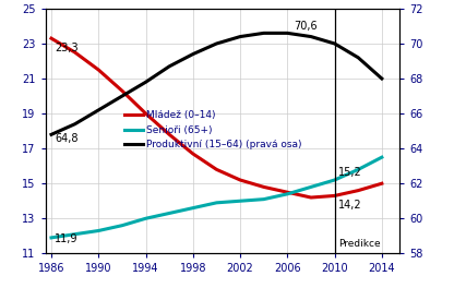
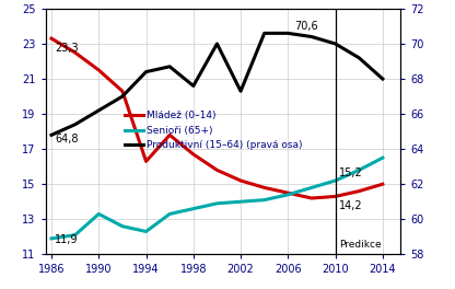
Senioři (65+)/1990: 12.3 -> 13.3
Mládež (0–14)/1994: 19.0 -> 16.3
Senioři (65+)/1994: 13.0 -> 12.3
Produktivní (15–64) (pravá osa)/1994: 67.8 -> 68.4
Produktivní (15–64) (pravá osa)/1998: 69.4 -> 67.6
Produktivní (15–64) (pravá osa)/2002: 70.4 -> 67.3
